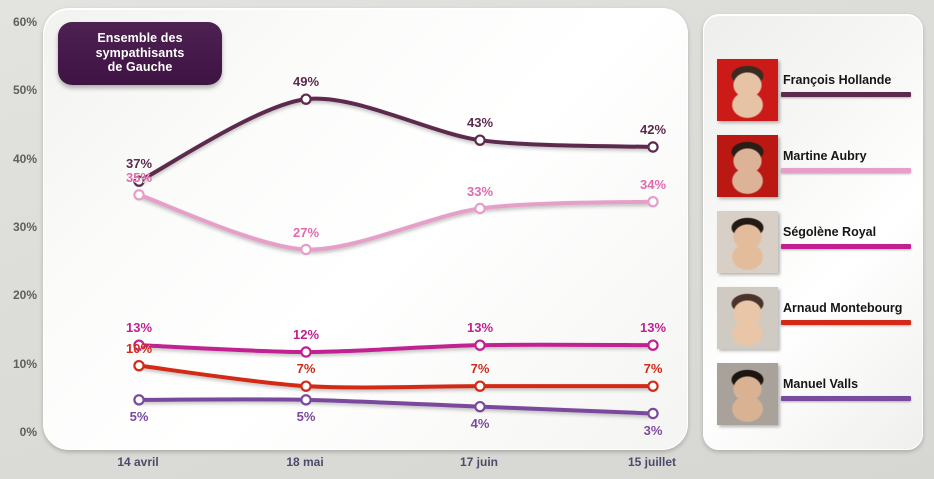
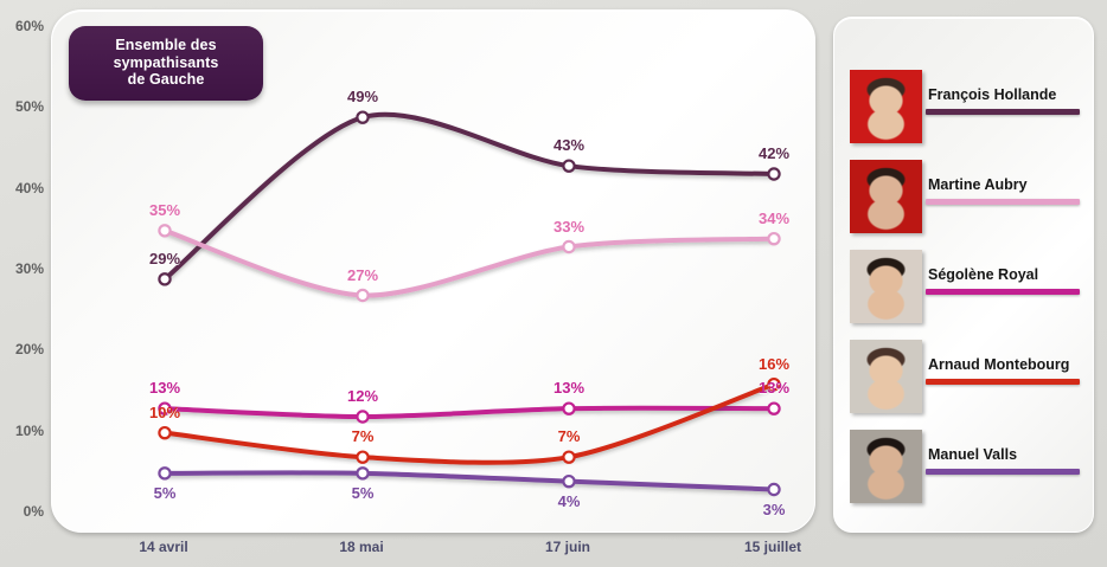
François Hollande/14 avril: 37% -> 29%
Arnaud Montebourg/15 juillet: 7% -> 16%
